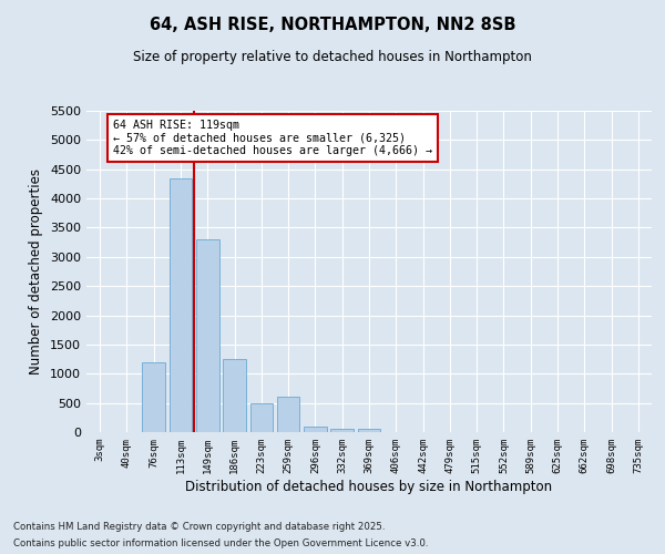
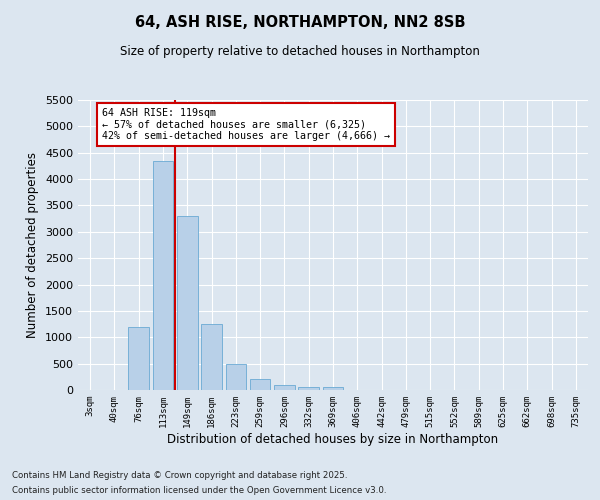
259sqm: 600 -> 200
